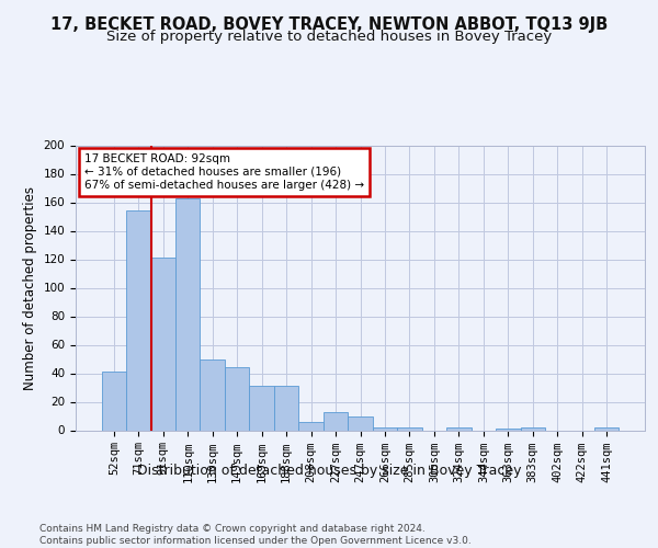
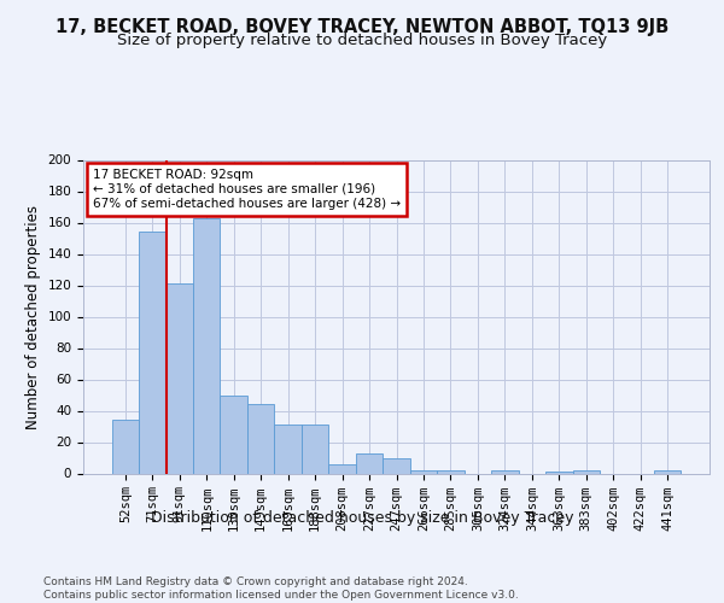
52sqm: 41 -> 34
